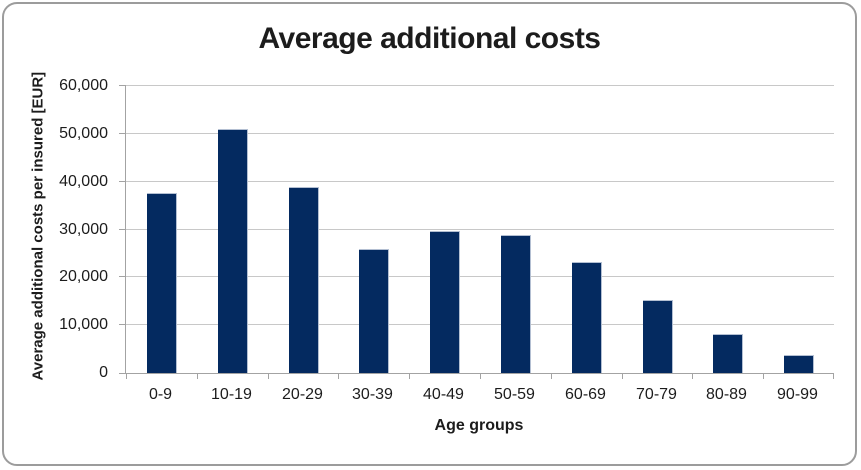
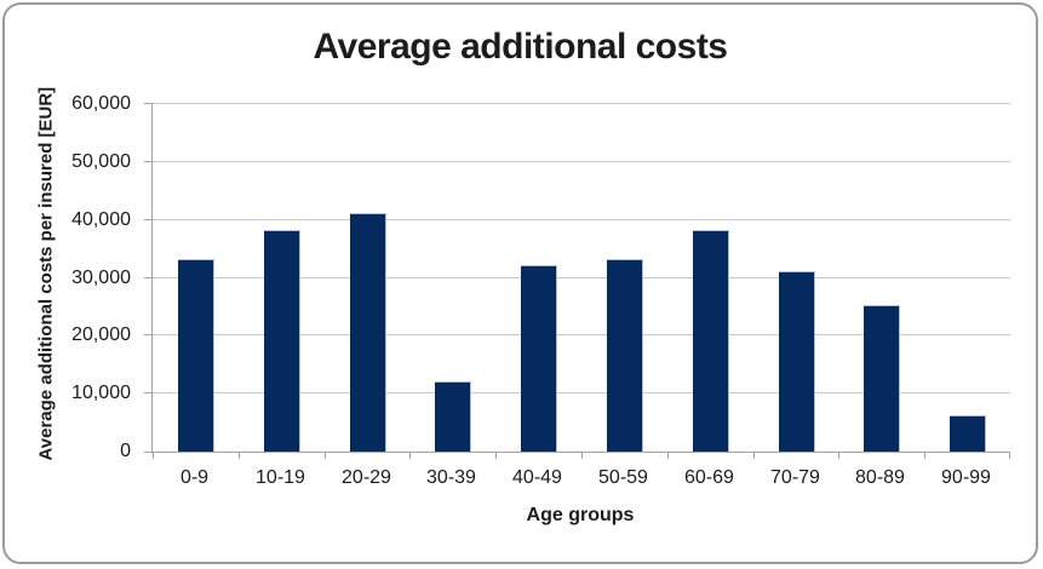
0-9: 37000 -> 33000
10-19: 51000 -> 38000
20-29: 39000 -> 41000
30-39: 26000 -> 12000
40-49: 29000 -> 32000
50-59: 29000 -> 33000
60-69: 23000 -> 38000
70-79: 15000 -> 31000
80-89: 8000 -> 25000
90-99: 4000 -> 6000
